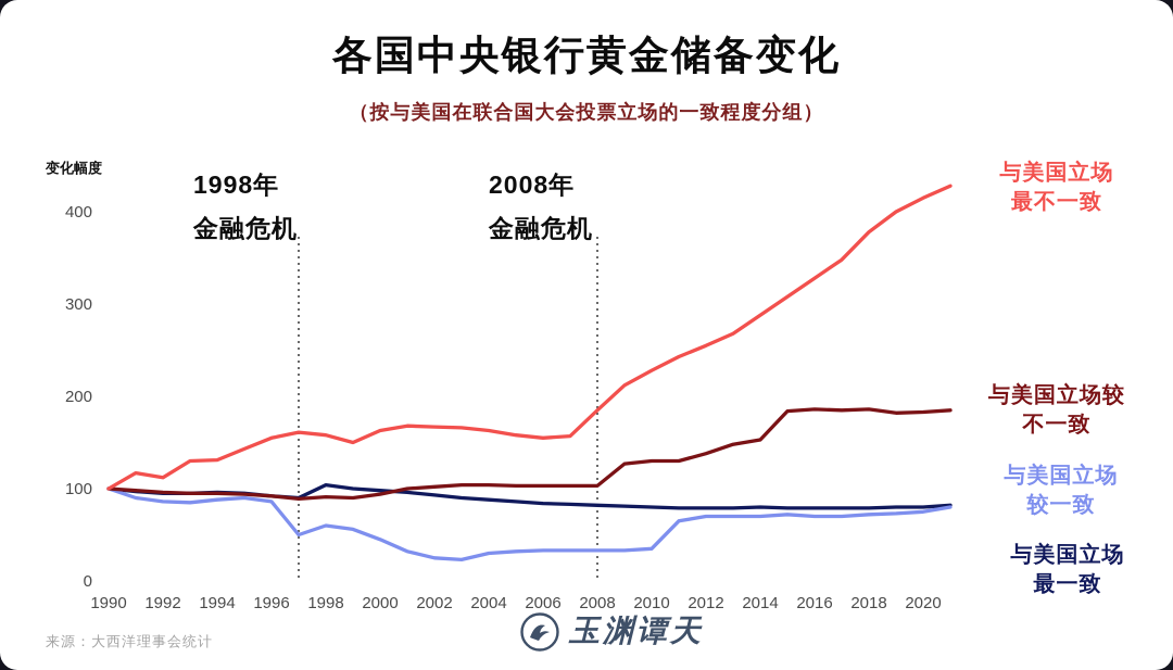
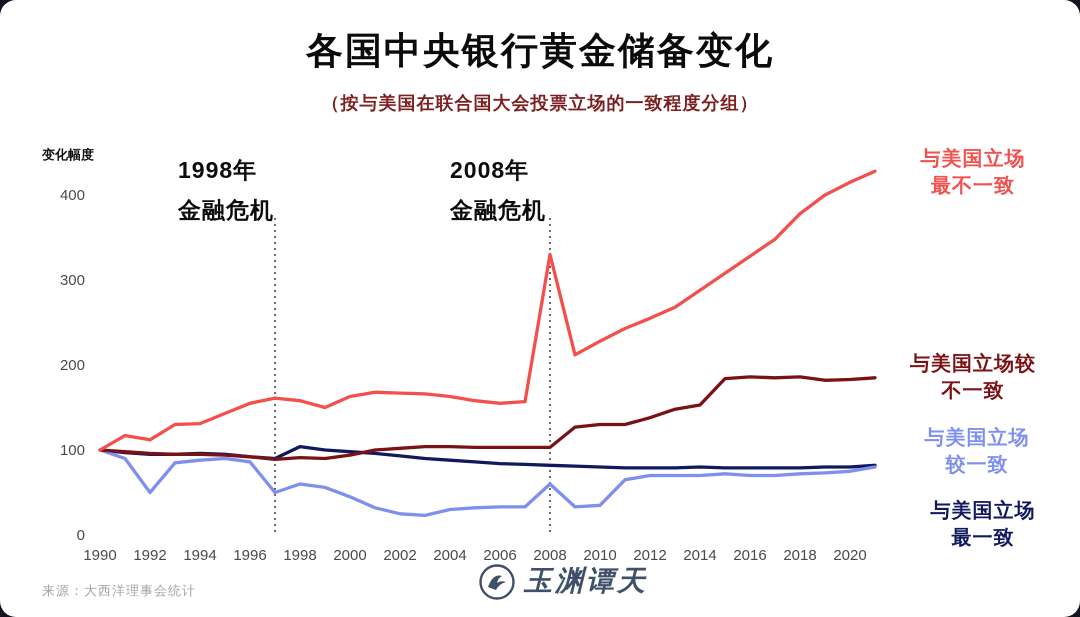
与美国立场较一致/1992: 90 -> 50
与美国立场最不一致/2008: 180 -> 330
与美国立场较一致/2008: 30 -> 60
